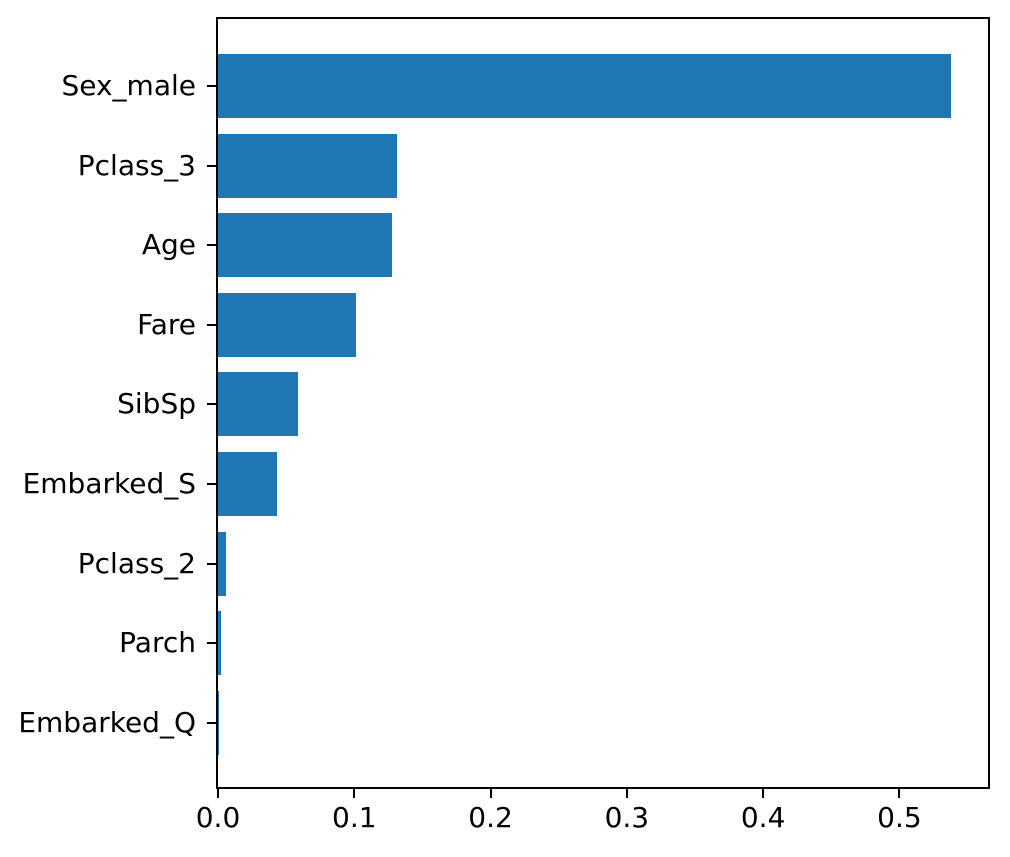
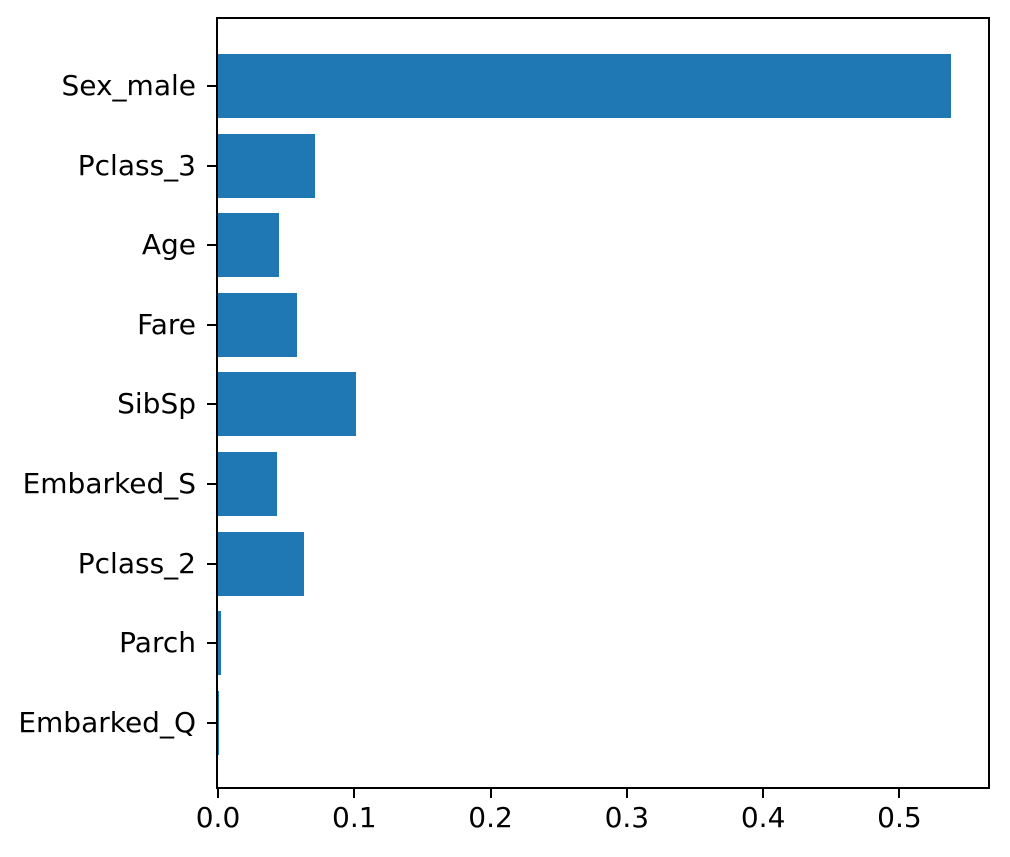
Pclass_3: 0.131 -> 0.071
Age: 0.128 -> 0.045
Fare: 0.101 -> 0.058
SibSp: 0.059 -> 0.101
Pclass_2: 0.006 -> 0.063
